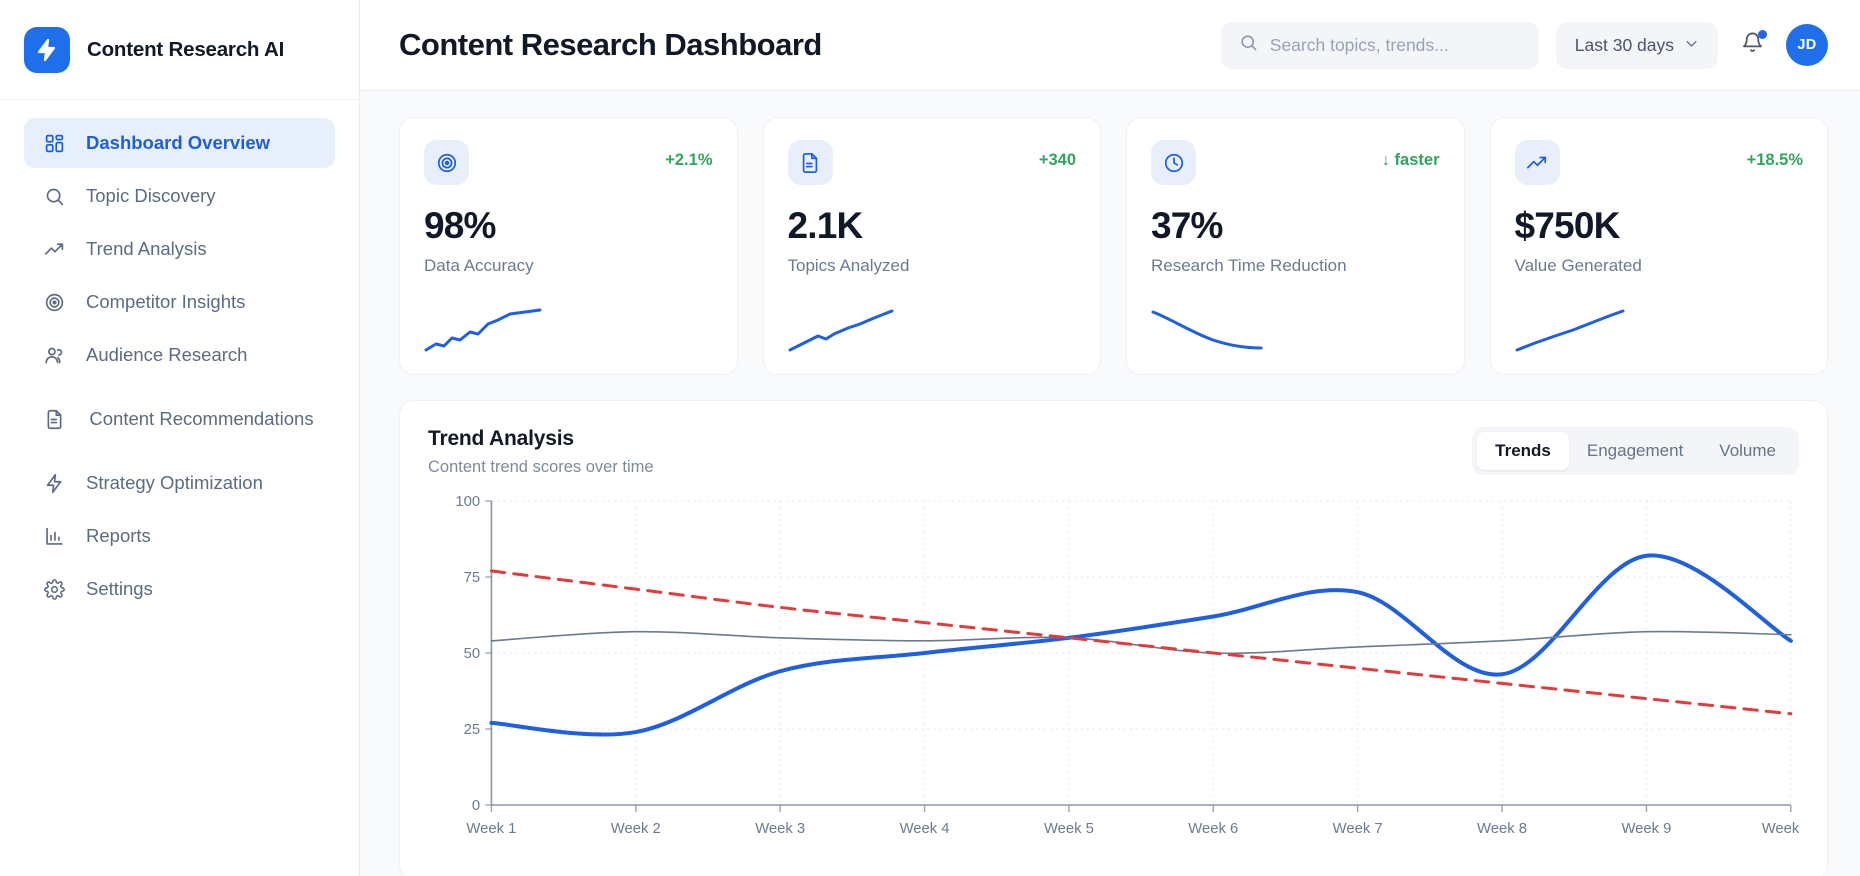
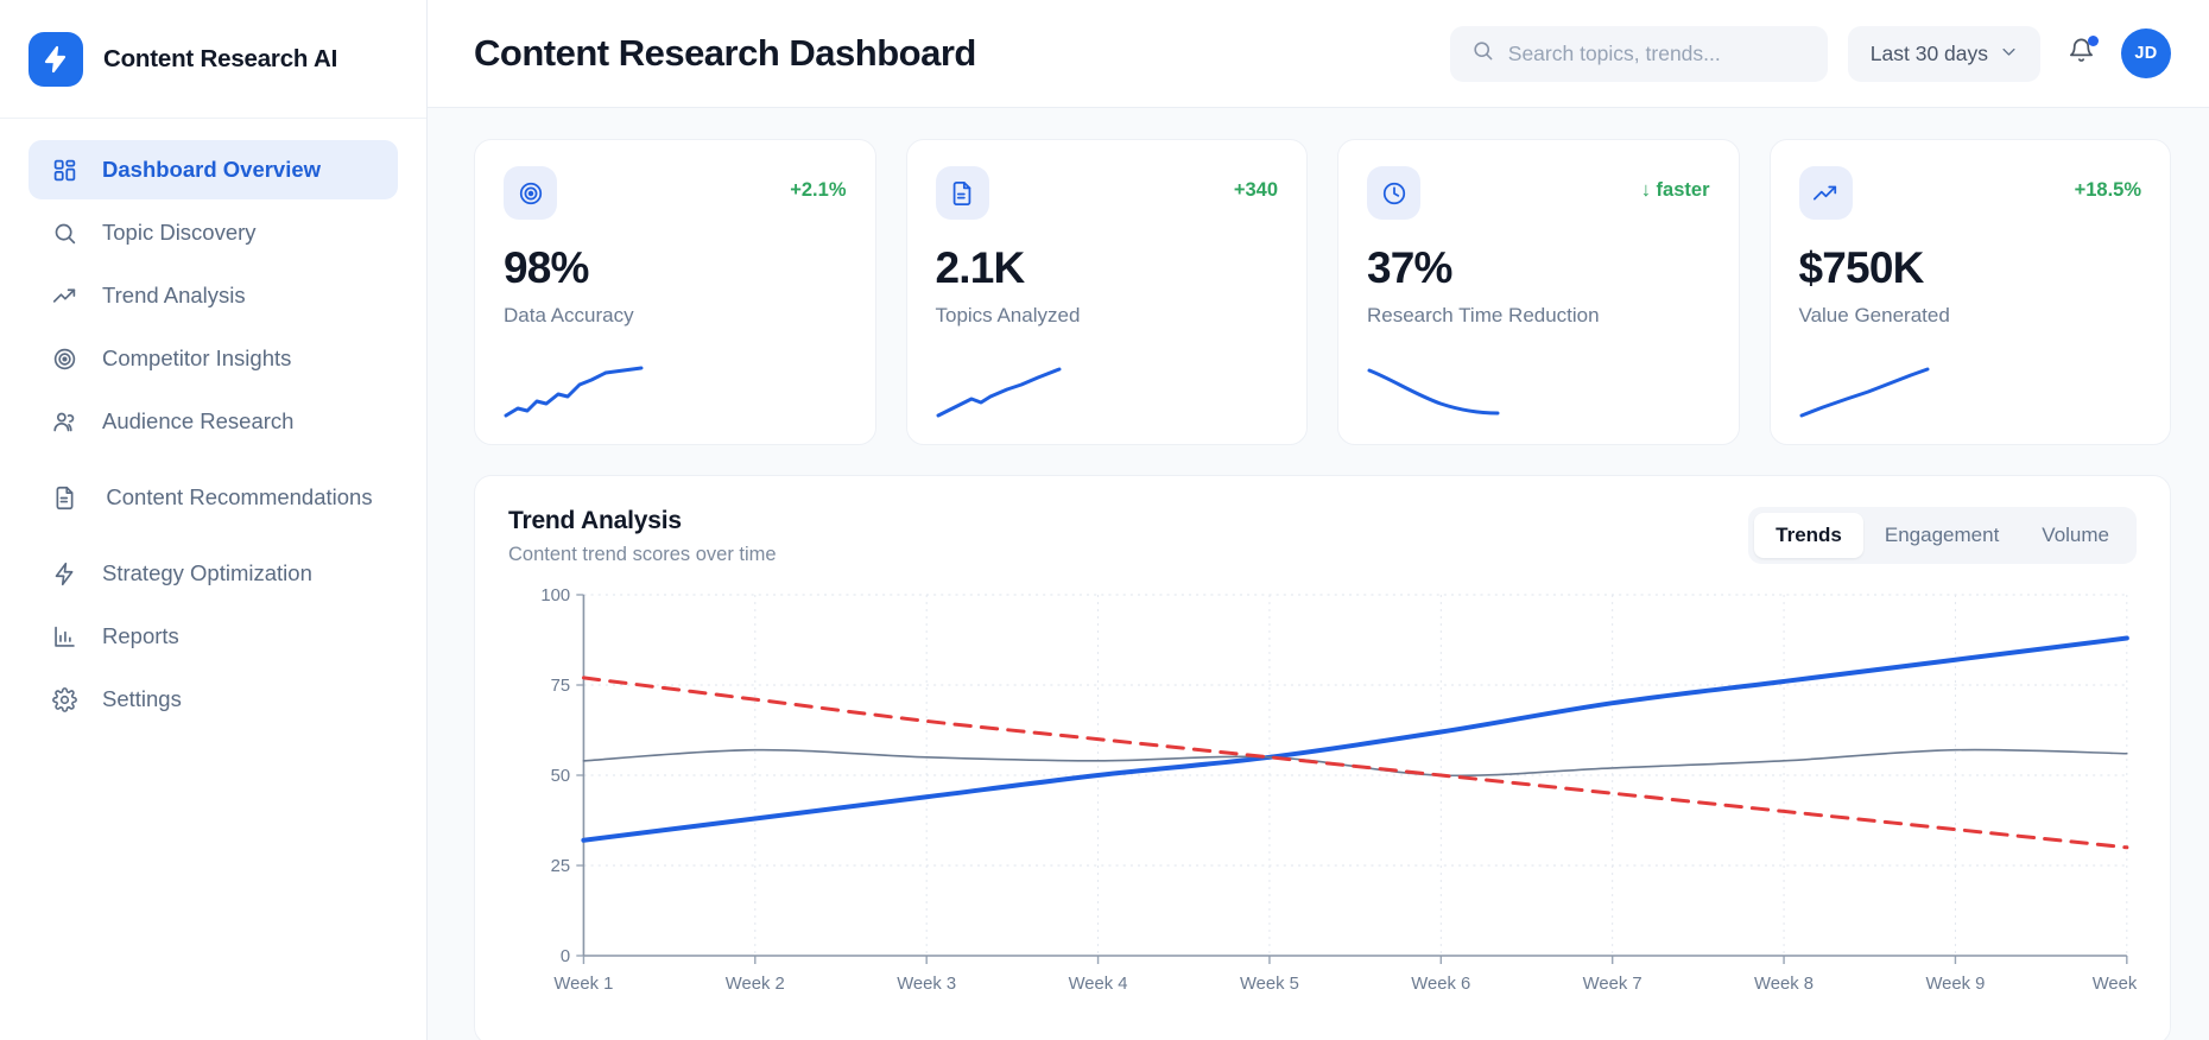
Trends/Week 1: 27 -> 32
Trends/Week 2: 24 -> 38
Trends/Week 8: 43 -> 76
Trends/Week 10: 54 -> 88
